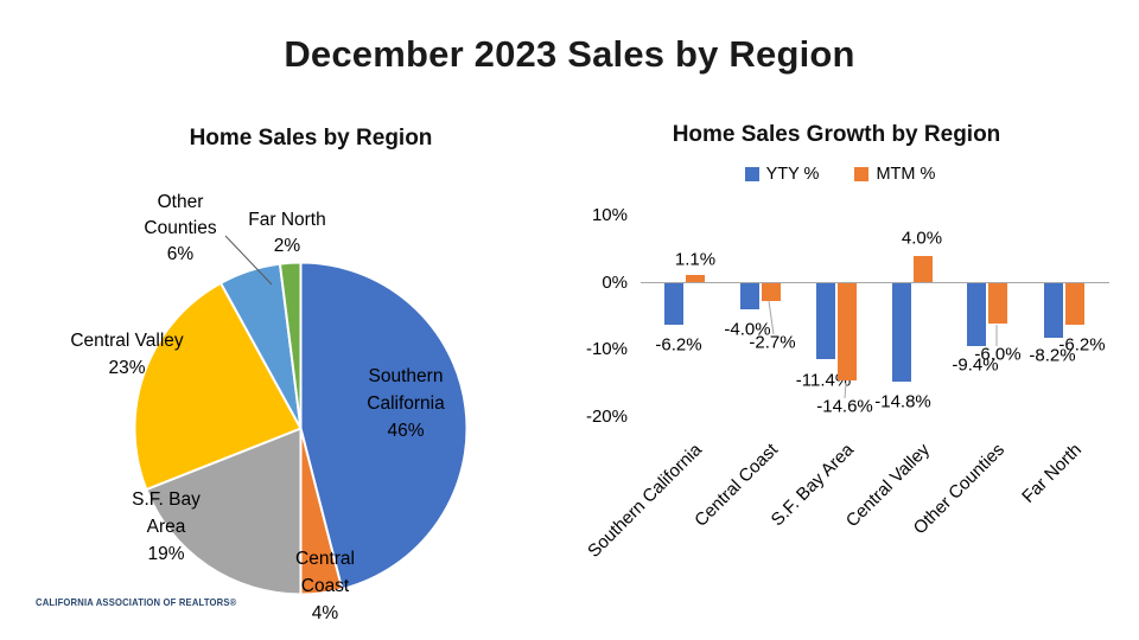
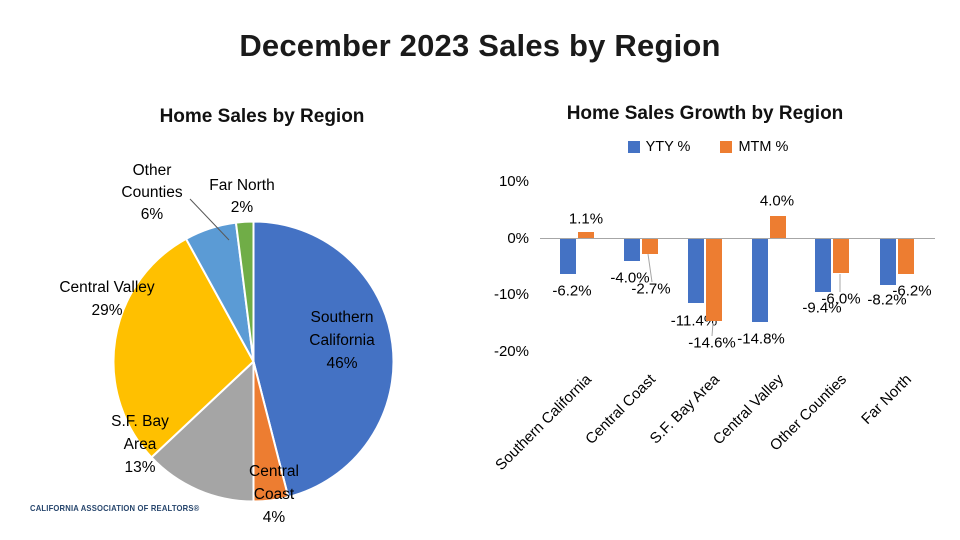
Home Sales by Region/S.F. Bay Area: 19% -> 13%
Home Sales by Region/Central Valley: 23% -> 29%
